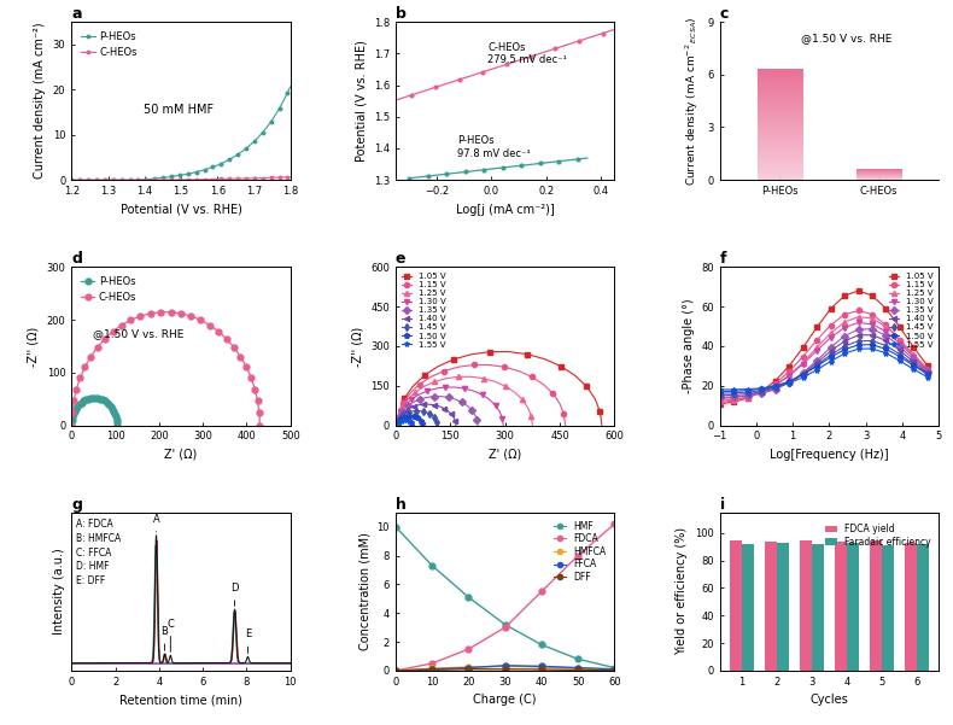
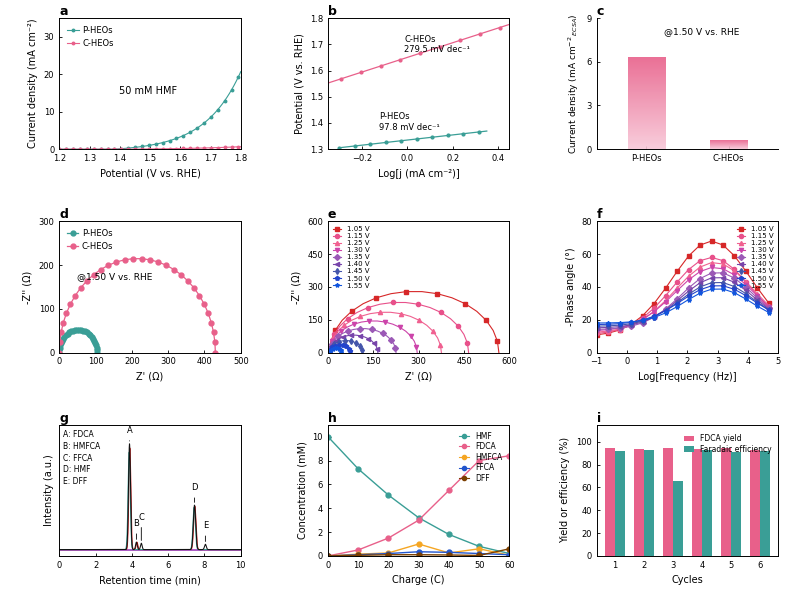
h/HMFCA/30: 0.3 -> 1.0
h/HMFCA/50: 0.1 -> 0.6
h/FDCA/60: 10.2 -> 8.4
h/DFF/60: 0.0 -> 0.6
i/Faradaic efficiency/3: 92 -> 66
